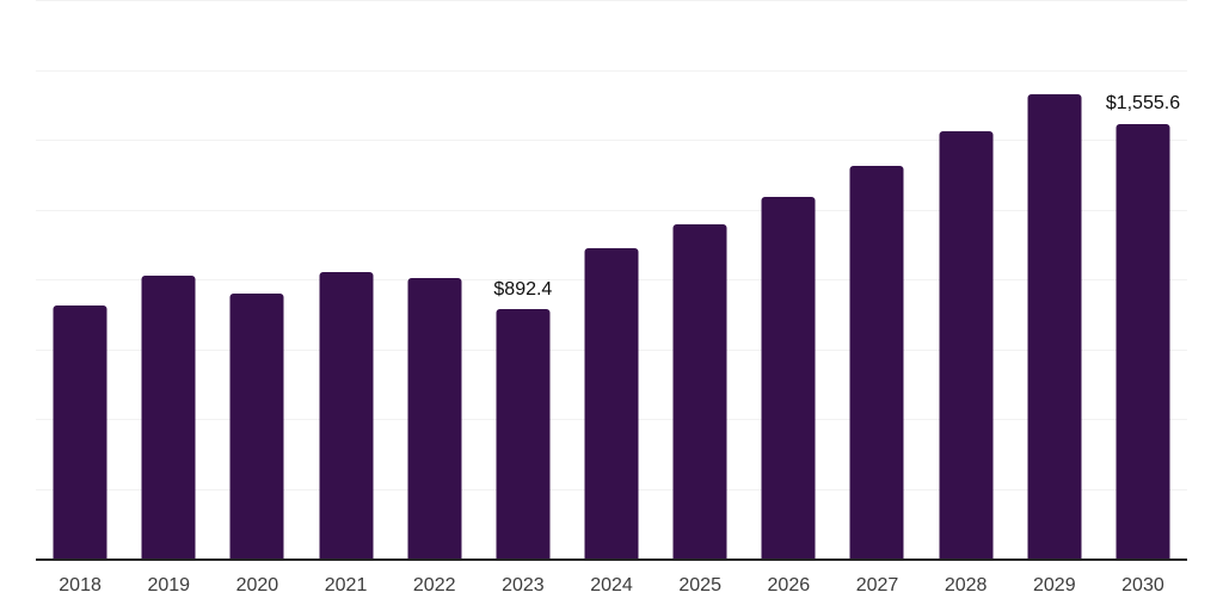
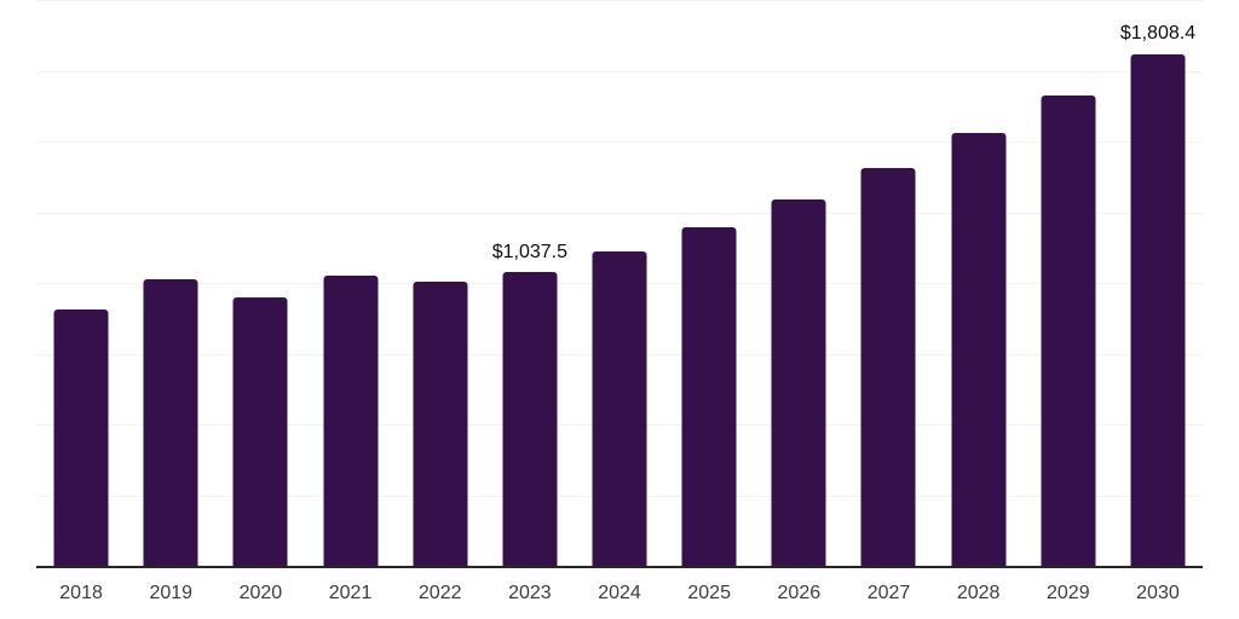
2023: $892.4 -> $1,037.5
2030: $1,555.6 -> $1,808.4
